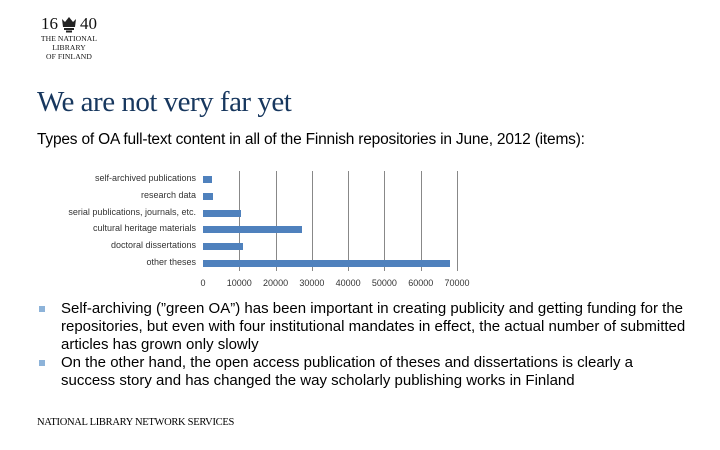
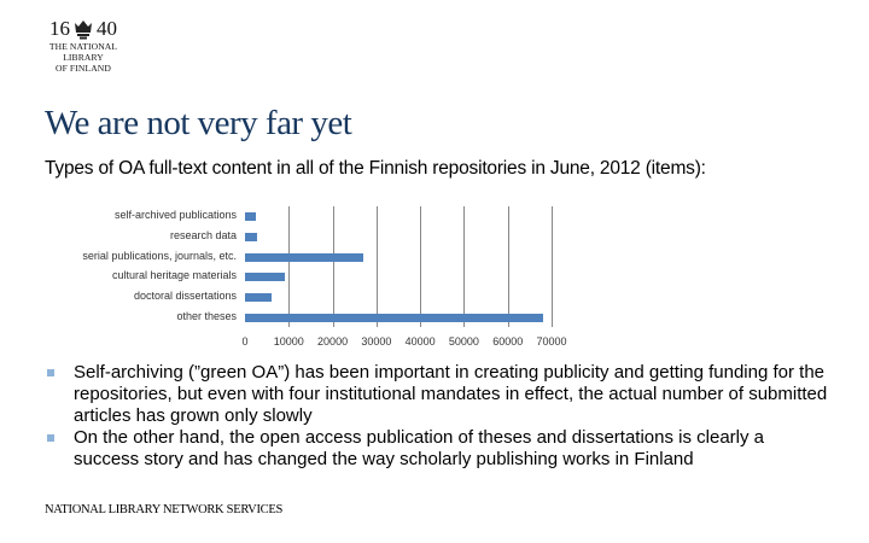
serial publications, journals, etc.: 10000 -> 27000
cultural heritage materials: 27000 -> 9000
doctoral dissertations: 11000 -> 6000
